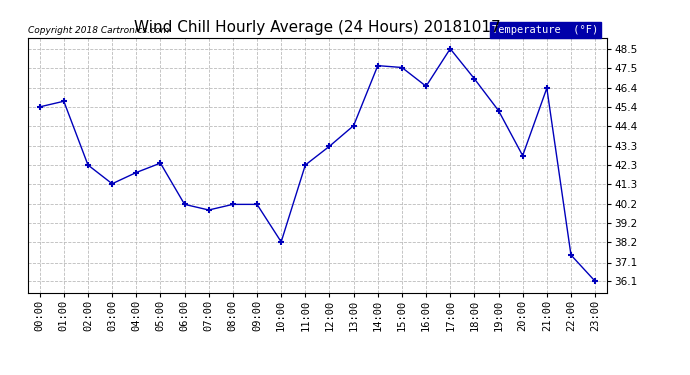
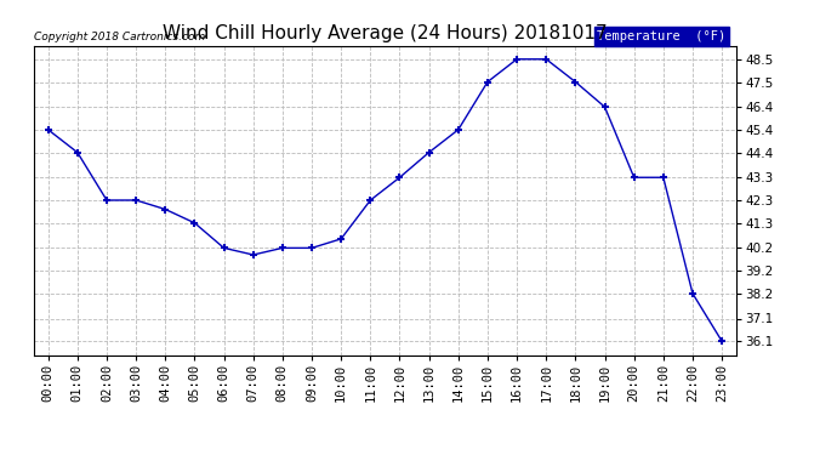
01:00: 45.7 -> 44.4
03:00: 41.3 -> 42.3
05:00: 42.4 -> 41.3
10:00: 38.2 -> 40.6
14:00: 47.6 -> 45.4
16:00: 46.5 -> 48.5
18:00: 46.9 -> 47.5
19:00: 45.2 -> 46.4
20:00: 42.8 -> 43.3
21:00: 46.4 -> 43.3
22:00: 37.5 -> 38.2
